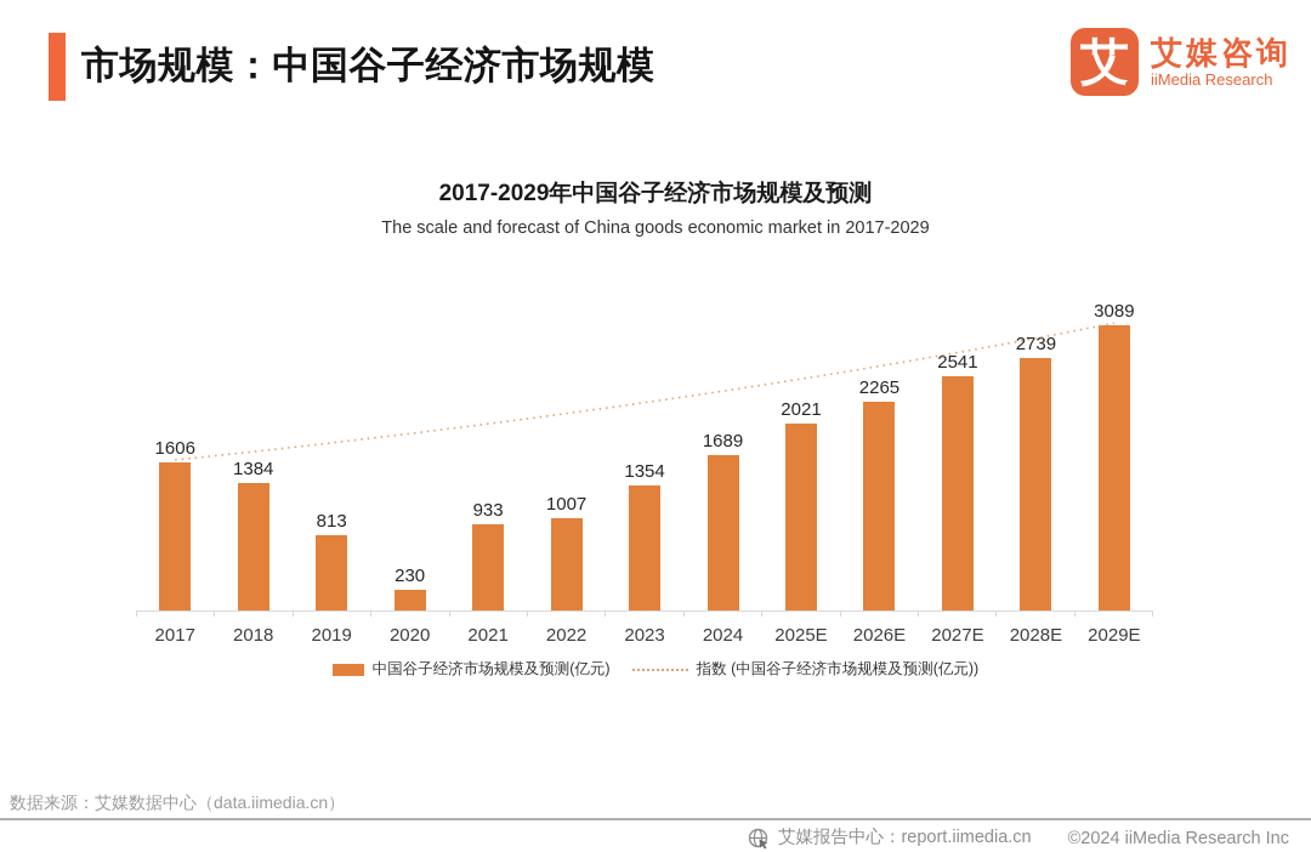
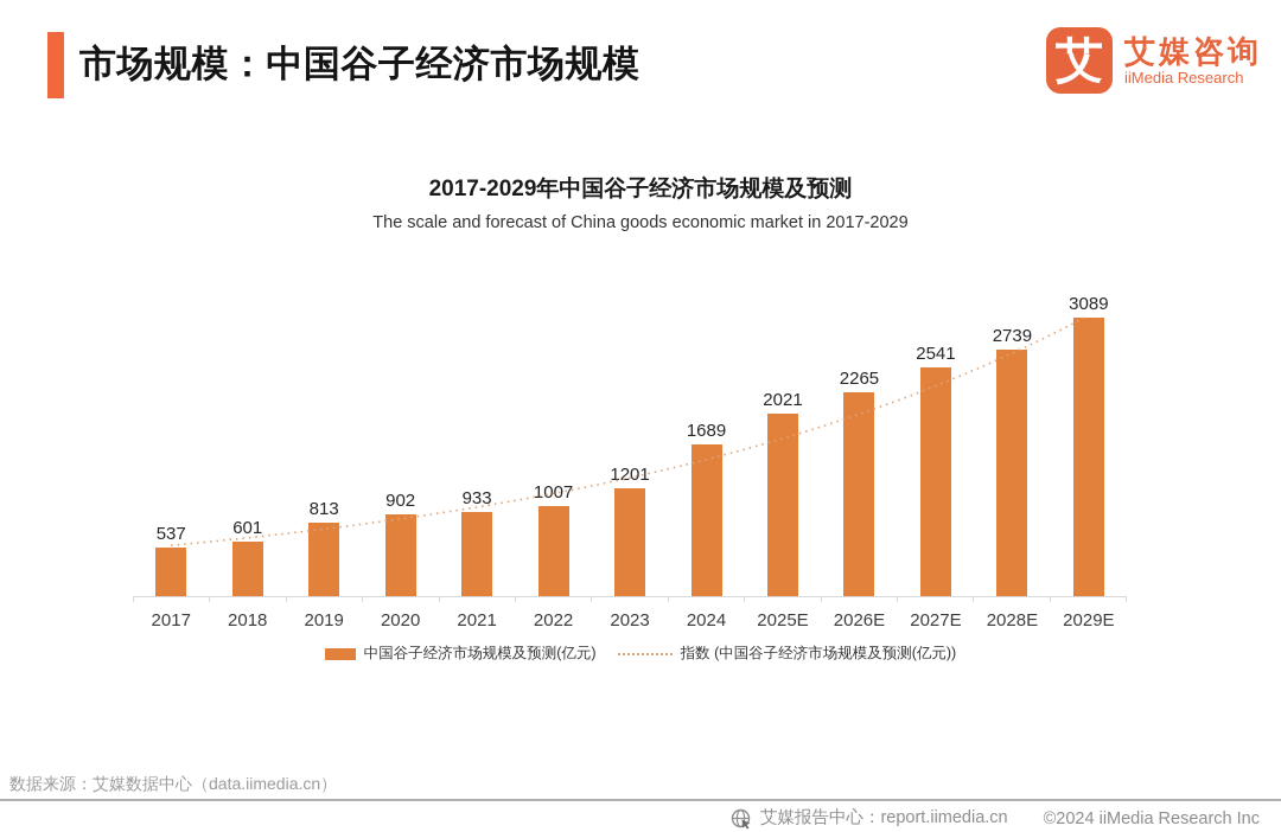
2017: 1606 -> 537
2018: 1384 -> 601
2020: 230 -> 902
2023: 1354 -> 1201
